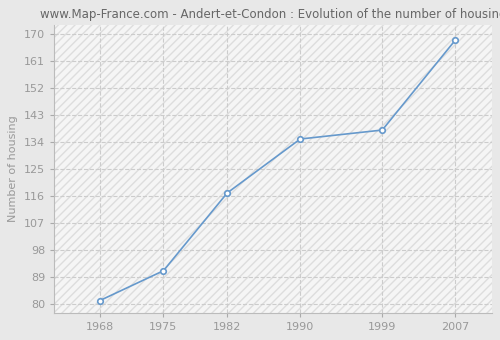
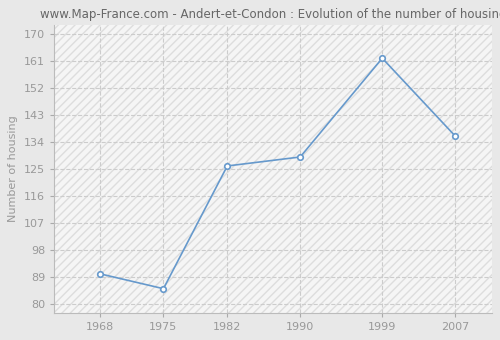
1968: 81 -> 90
1975: 91 -> 85
1982: 117 -> 126
1990: 135 -> 129
1999: 138 -> 162
2007: 168 -> 136
